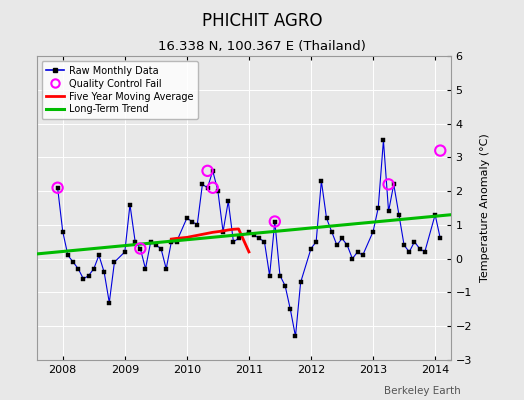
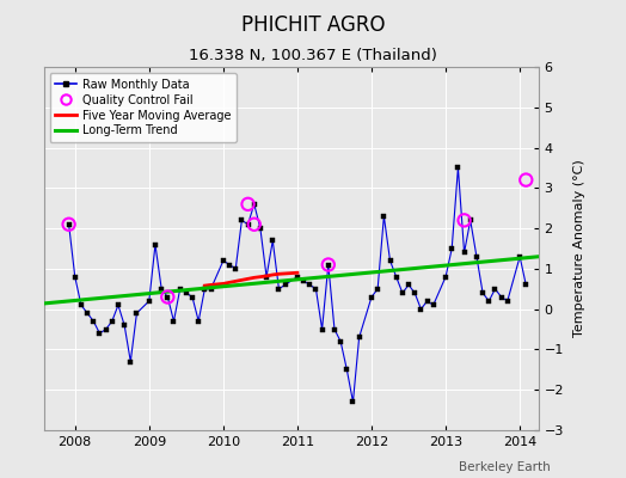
Five Year Moving Average/2011: 0.20 -> 0.90
